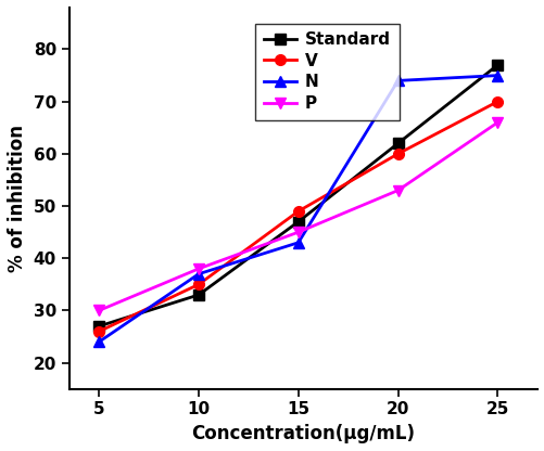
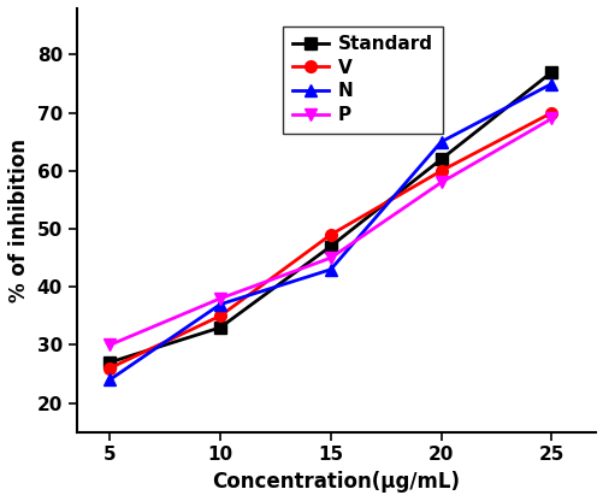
N/20: 74 -> 65
P/20: 53 -> 58
P/25: 66 -> 69
